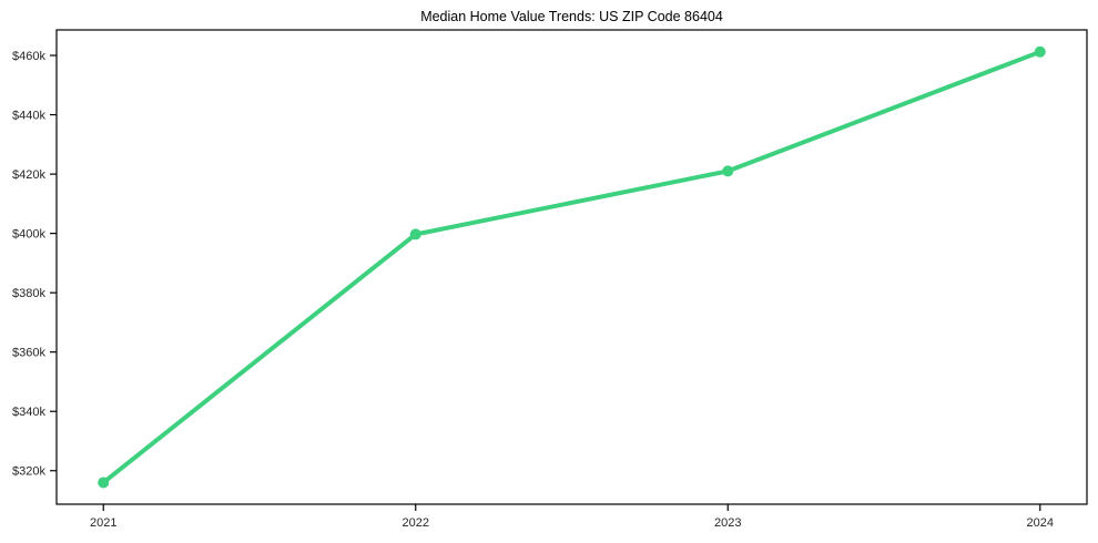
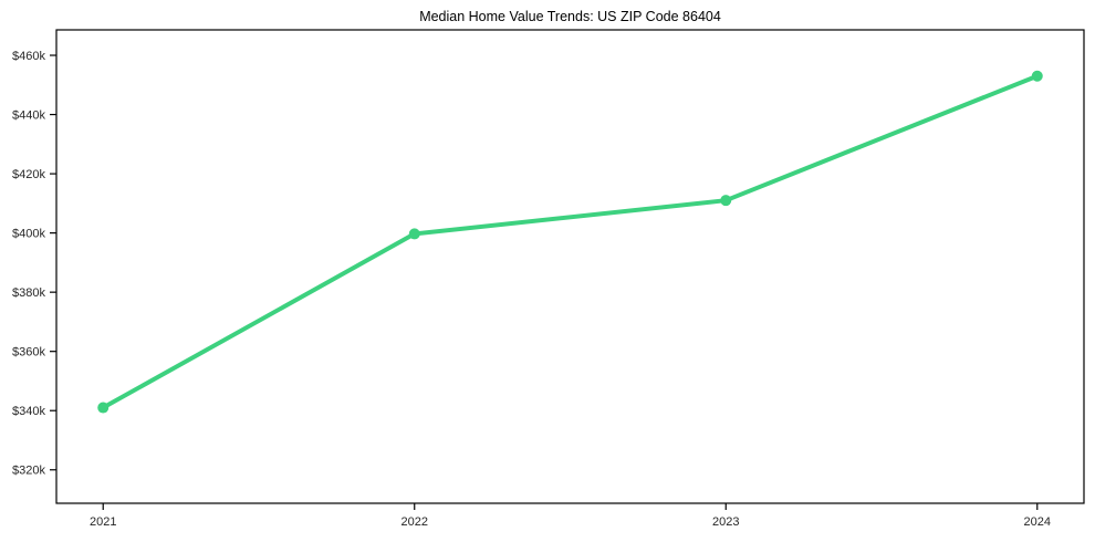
2021: $316k -> $341k
2023: $421k -> $411k
2024: $461k -> $453k
